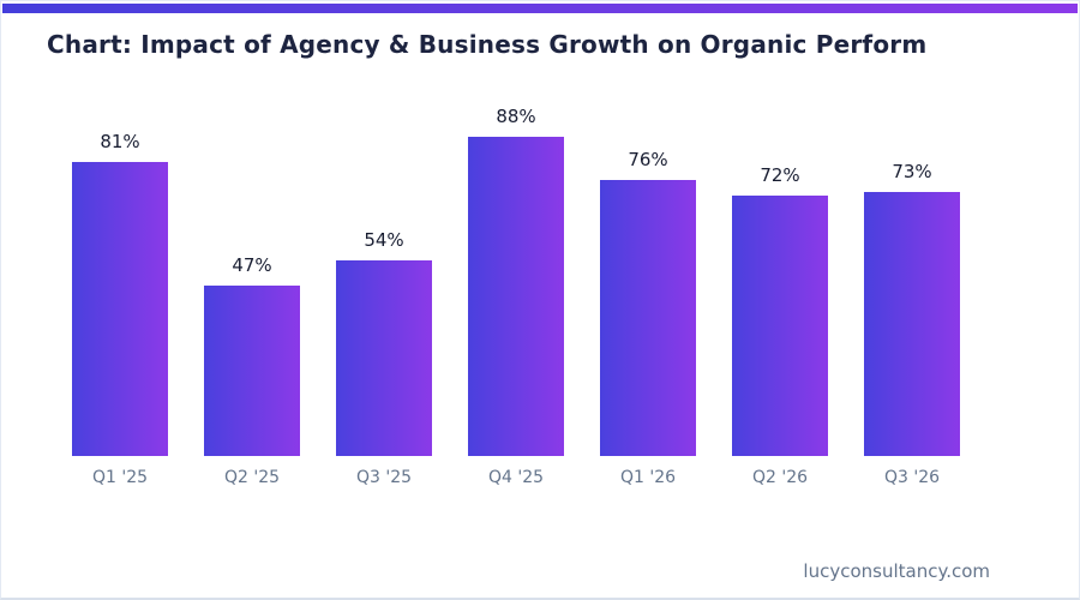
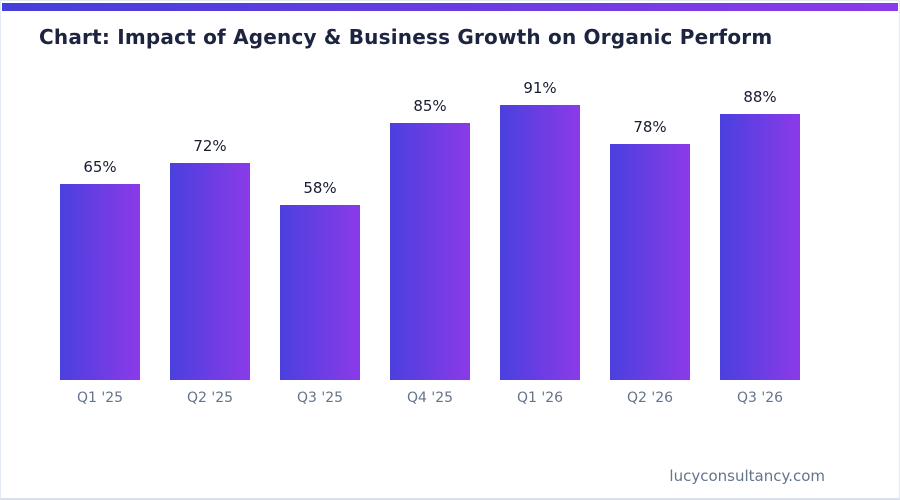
Q1 '25: 81% -> 65%
Q2 '25: 47% -> 72%
Q3 '25: 54% -> 58%
Q4 '25: 88% -> 85%
Q1 '26: 76% -> 91%
Q2 '26: 72% -> 78%
Q3 '26: 73% -> 88%
